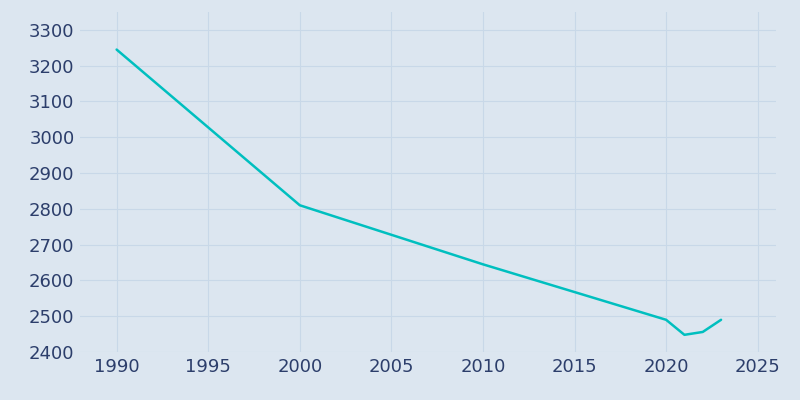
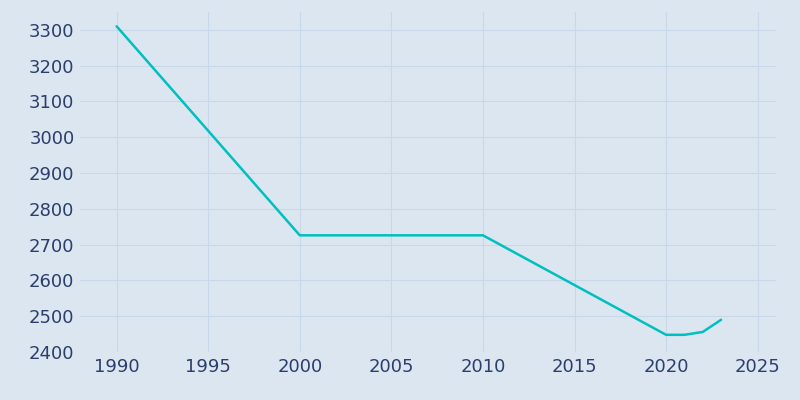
1990: 3245 -> 3310
2000: 2810 -> 2726
2010: 2645 -> 2726
2020: 2490 -> 2448
